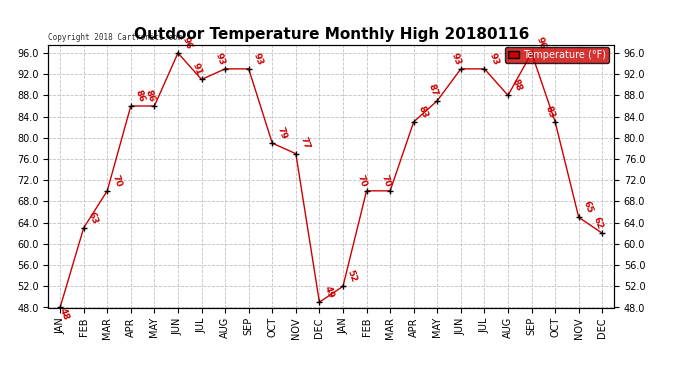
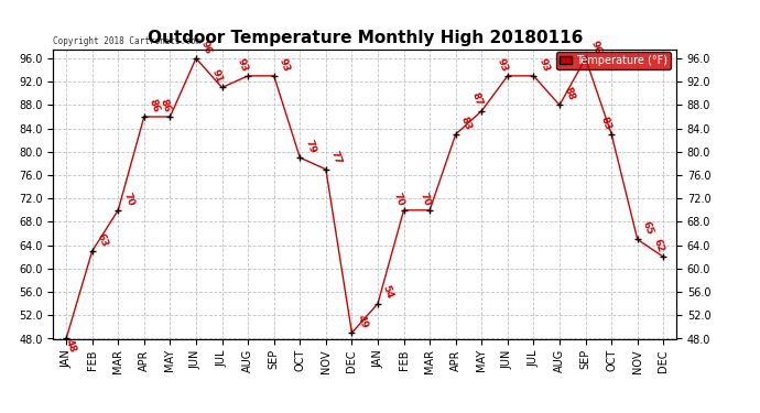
JAN: 52 -> 54
